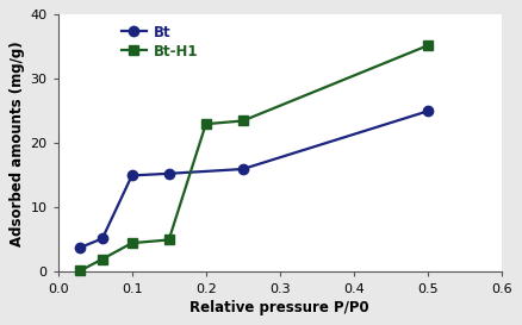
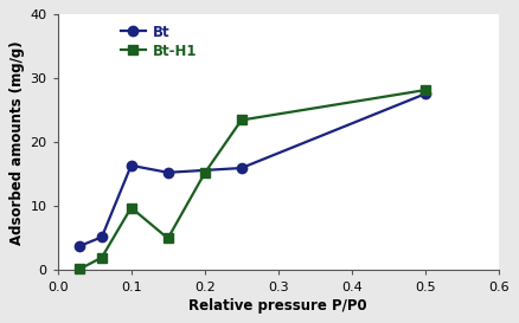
Bt/0.1: 15.0 -> 16.4
Bt-H1/0.1: 4.5 -> 9.8
Bt-H1/0.2: 23.0 -> 15.2
Bt/0.5: 25.0 -> 27.6
Bt-H1/0.5: 35.2 -> 28.2
